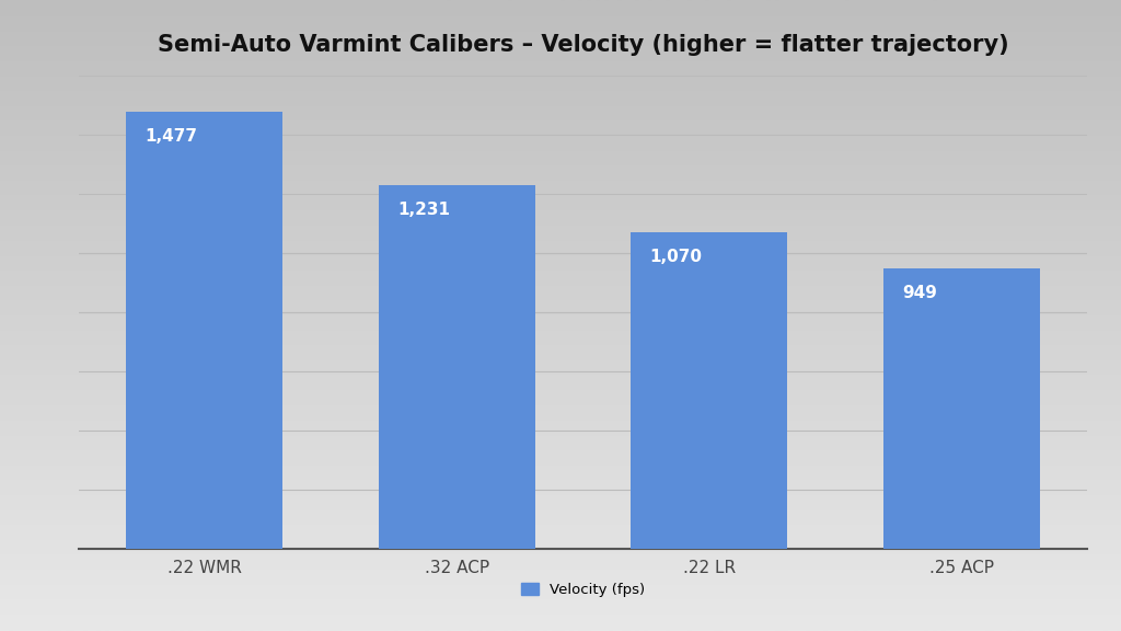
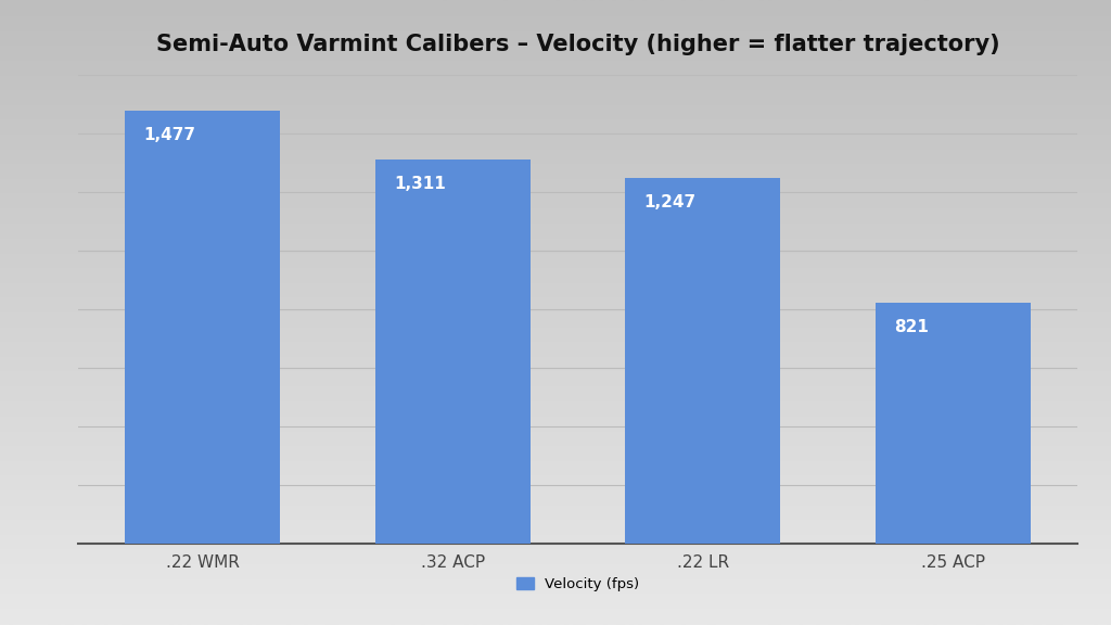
.32 ACP: 1,231 -> 1,311
.22 LR: 1,070 -> 1,247
.25 ACP: 949 -> 821
